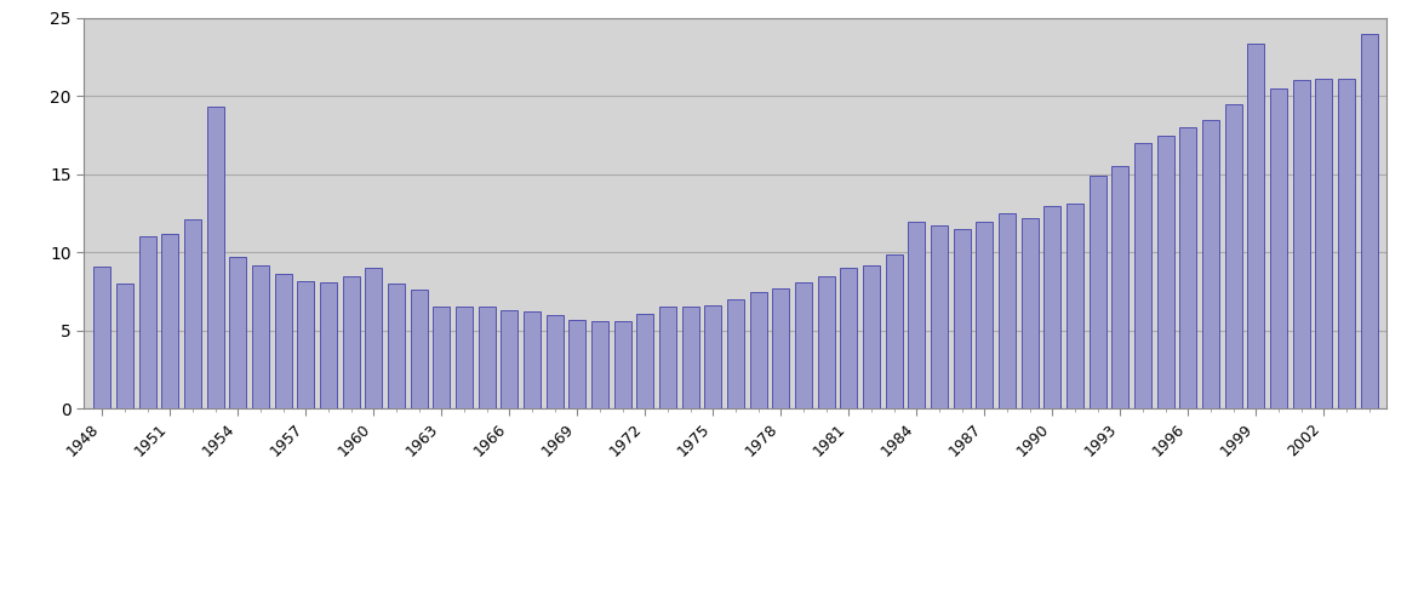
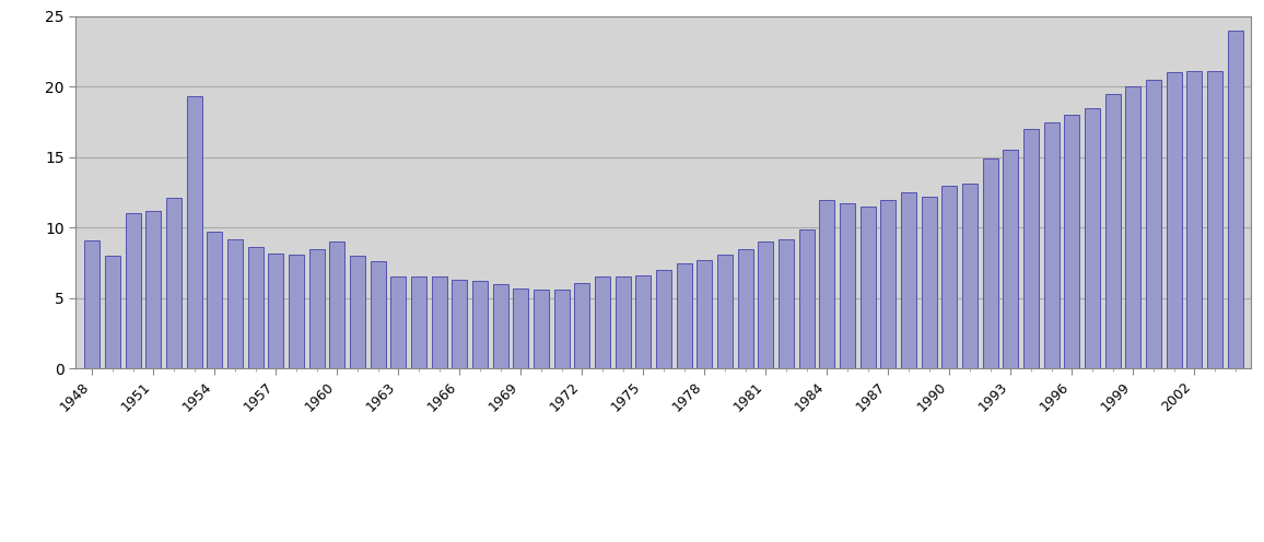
1999: 23.4 -> 20.0
